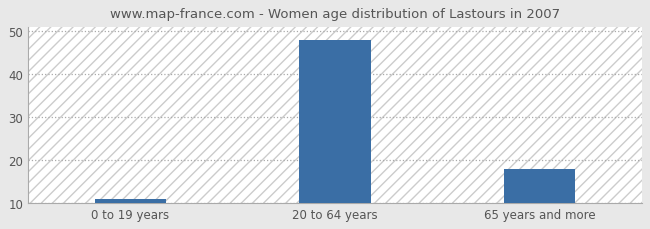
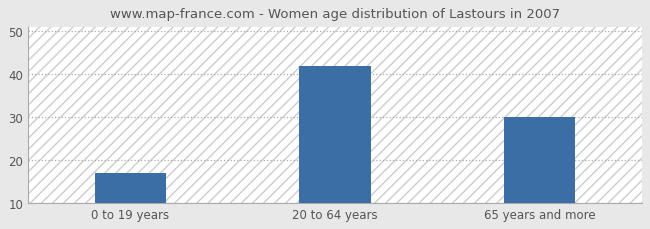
0 to 19 years: 11 -> 17
20 to 64 years: 48 -> 42
65 years and more: 18 -> 30
